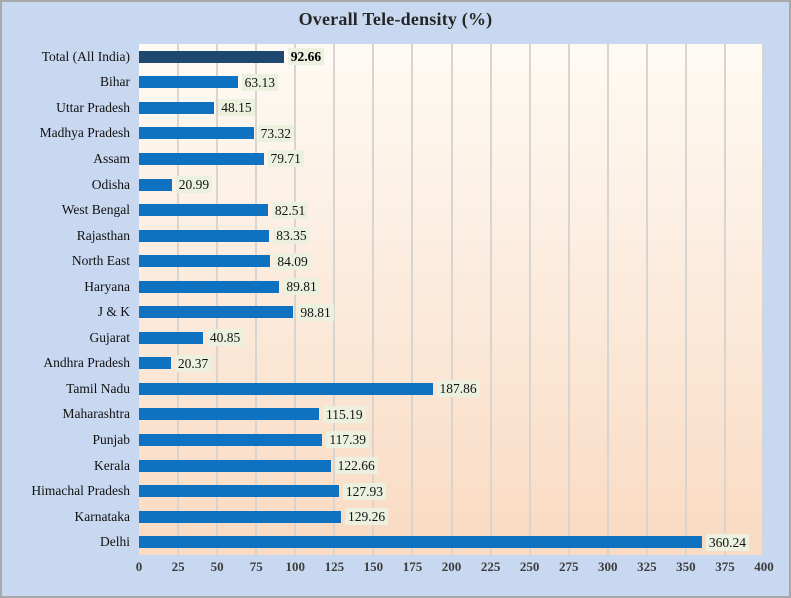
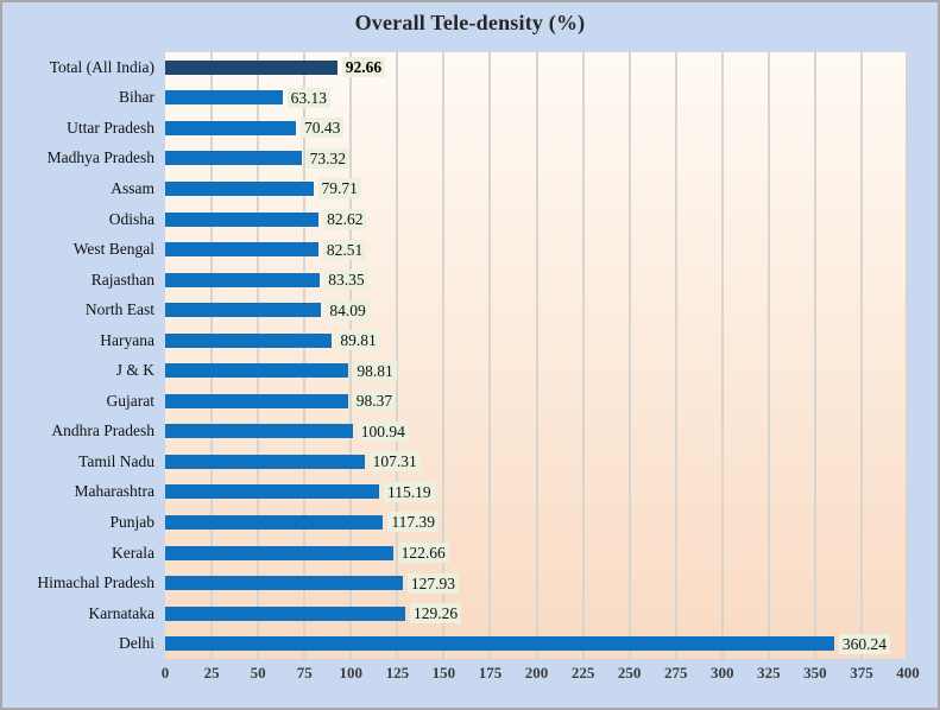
Uttar Pradesh: 48.15 -> 70.43
Odisha: 20.99 -> 82.62
Gujarat: 40.85 -> 98.37
Andhra Pradesh: 20.37 -> 100.94
Tamil Nadu: 187.86 -> 107.31
